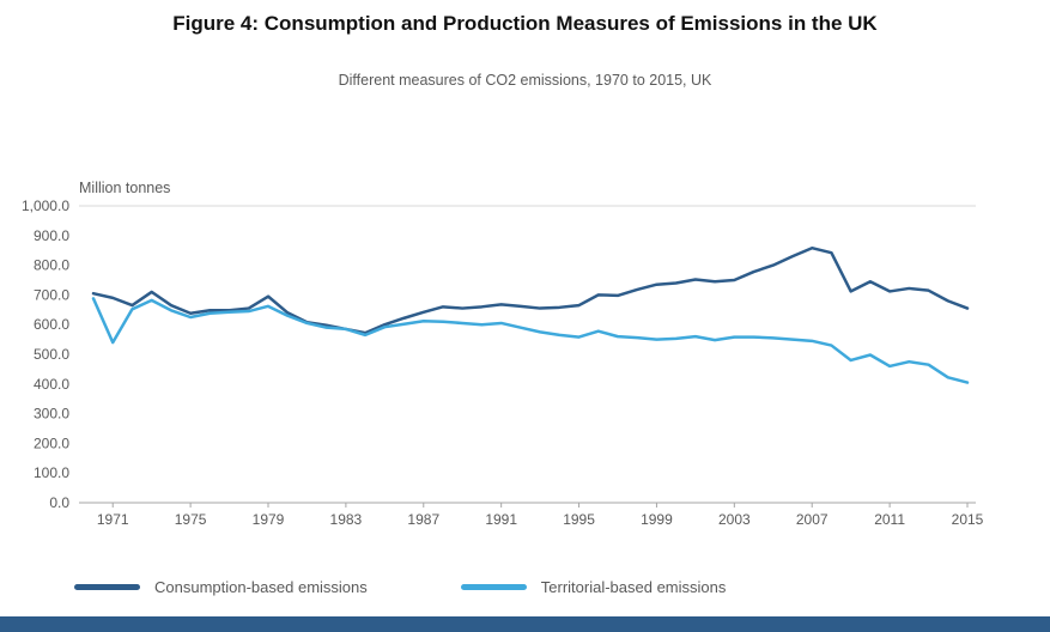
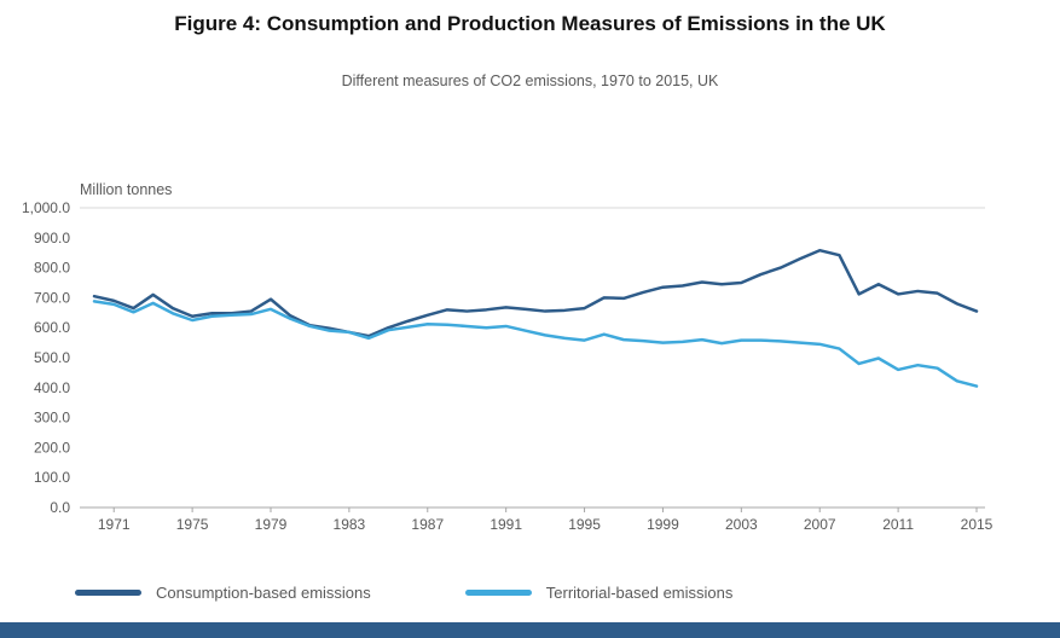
Territorial-based emissions/1971: 540 -> 680
